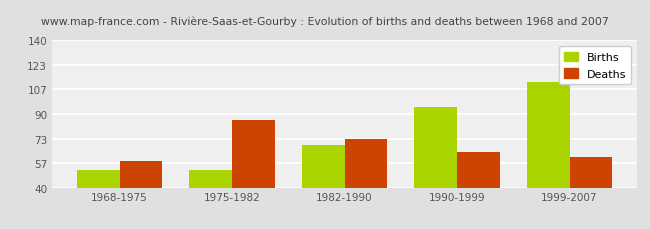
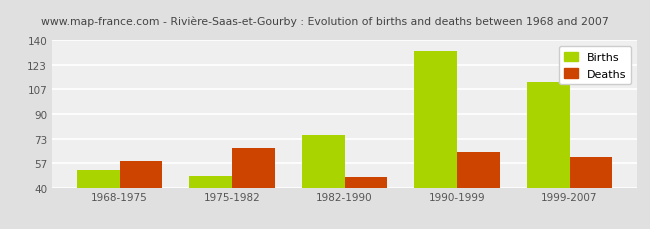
Births/1975-1982: 52 -> 48
Deaths/1975-1982: 86 -> 67
Births/1982-1990: 69 -> 76
Deaths/1982-1990: 73 -> 47
Births/1990-1999: 95 -> 133
